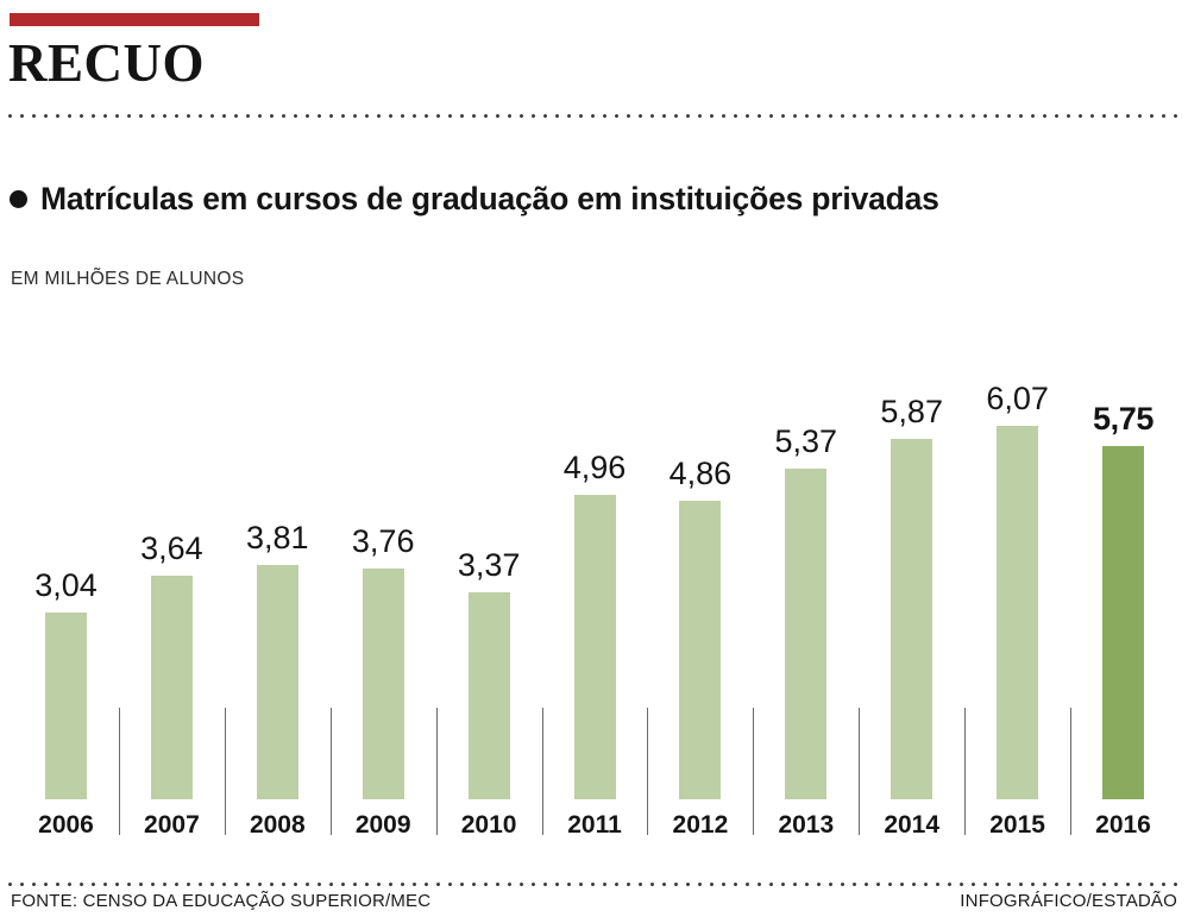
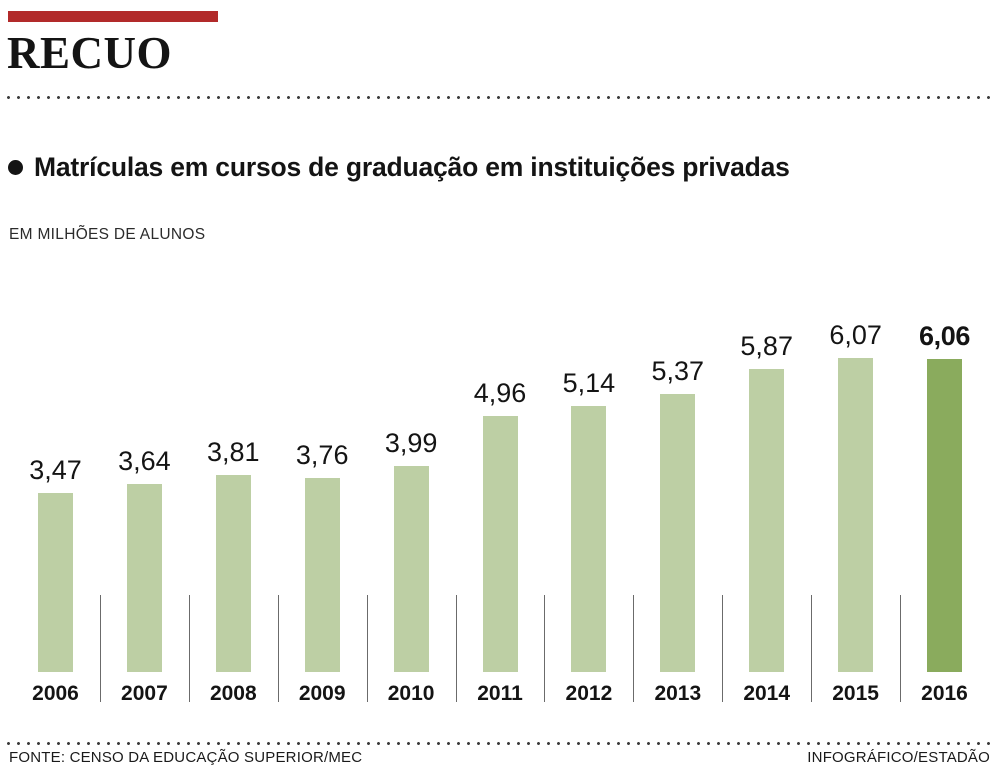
2006: 3,04 -> 3,47
2010: 3,37 -> 3,99
2012: 4,86 -> 5,14
2016: 5,75 -> 6,06
